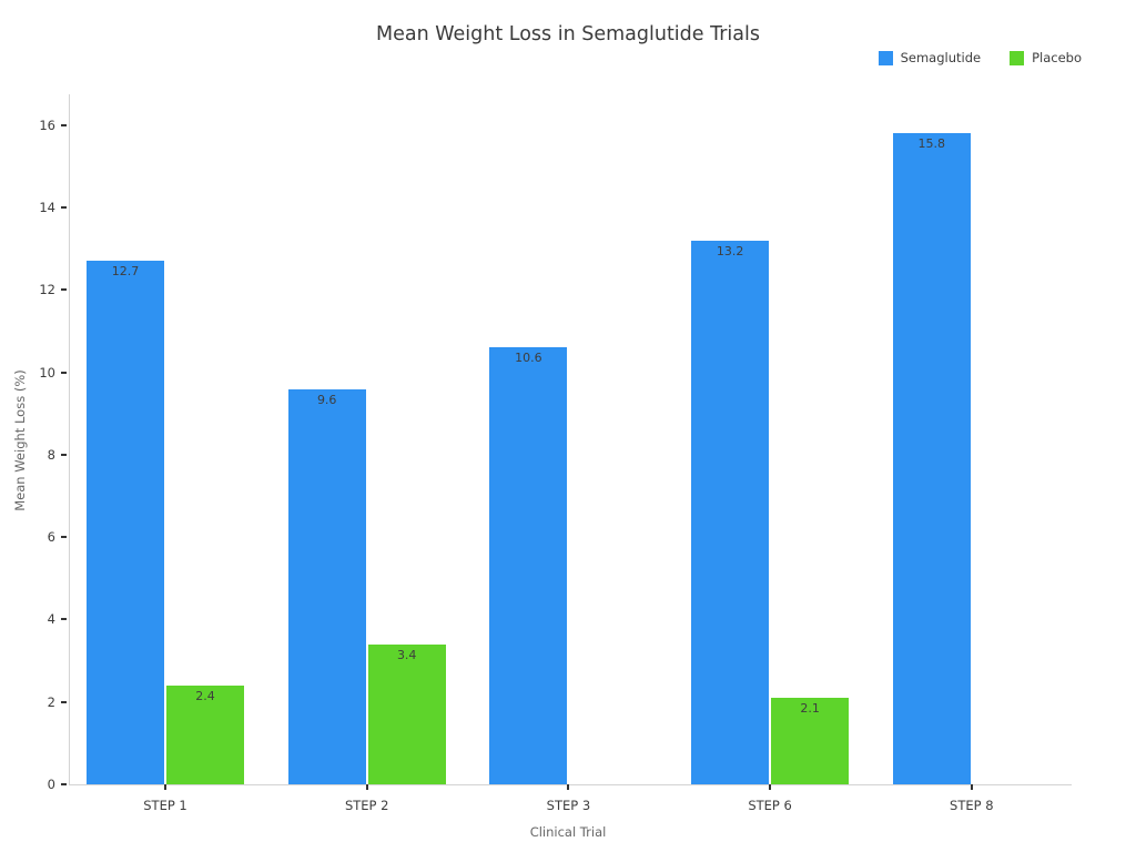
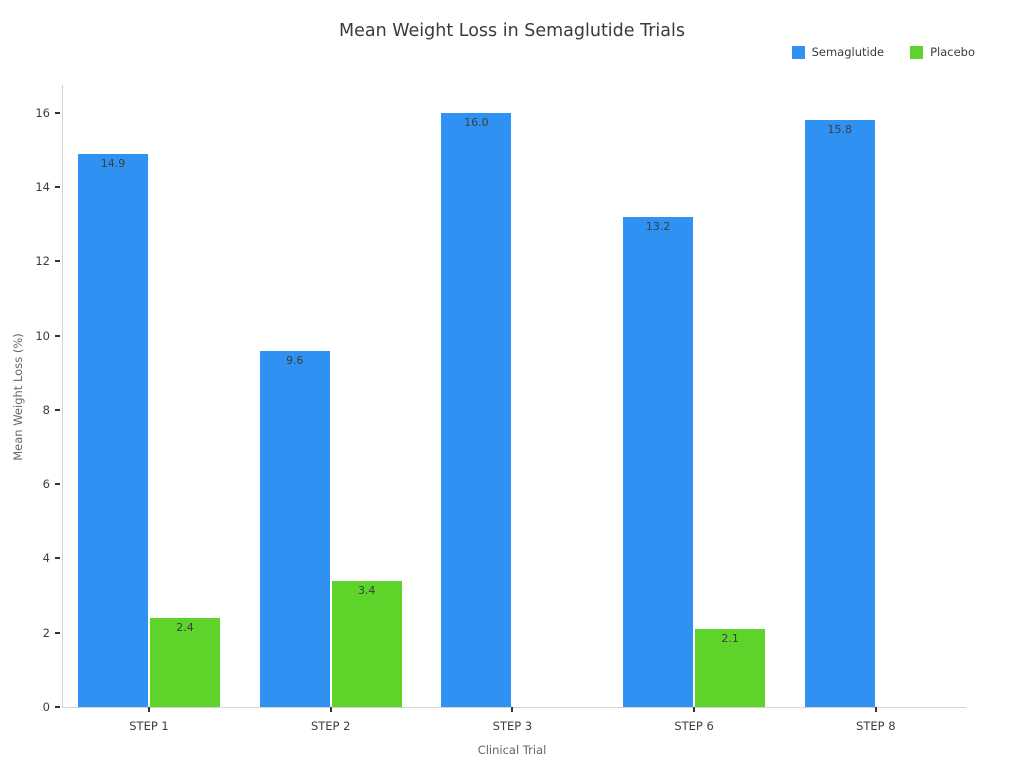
Semaglutide/STEP 1: 12.7 -> 14.9
Semaglutide/STEP 3: 10.6 -> 16.0
